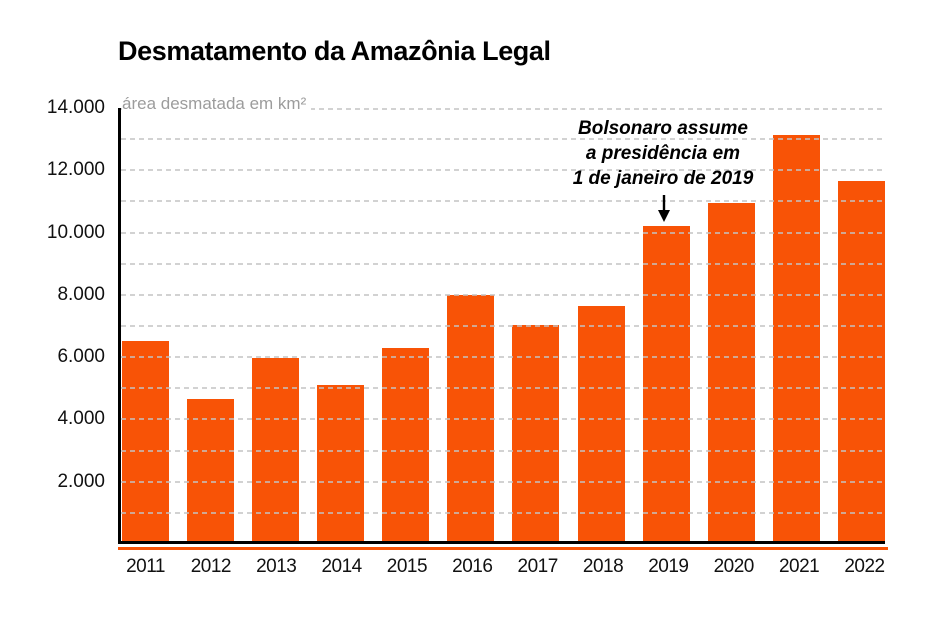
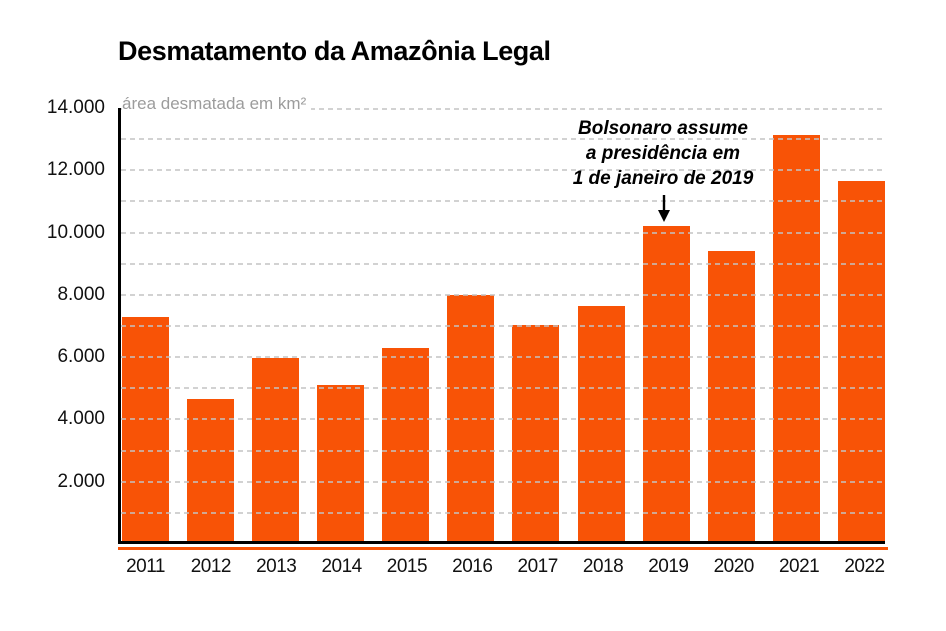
2011: 6400 -> 7200
2020: 10900 -> 9300
